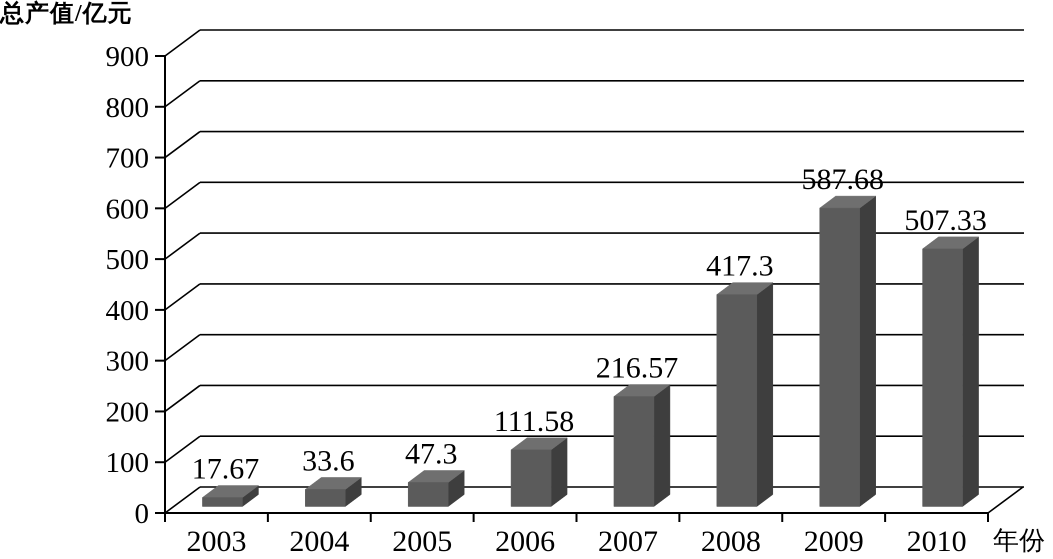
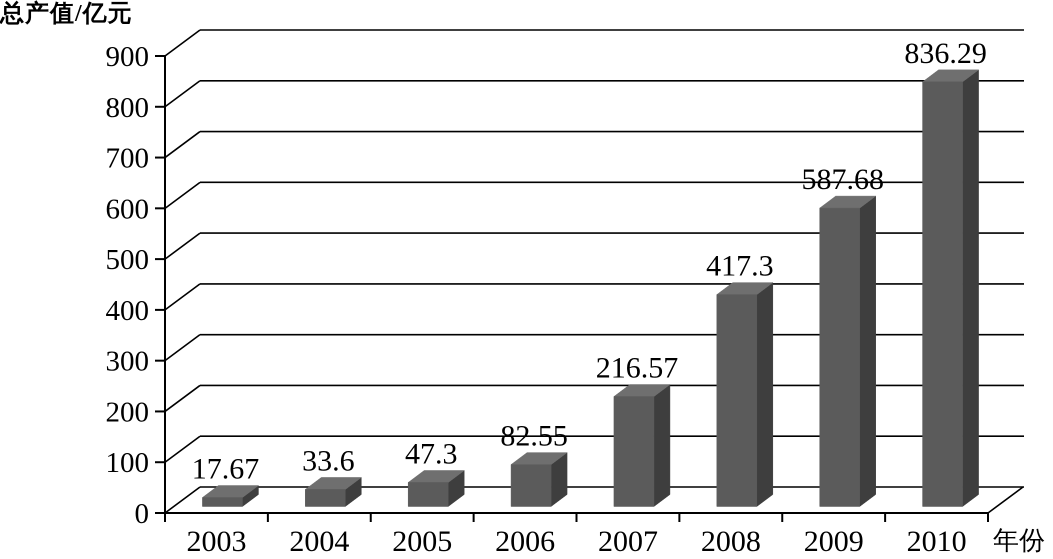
2006: 111.58 -> 82.55
2010: 507.33 -> 836.29
